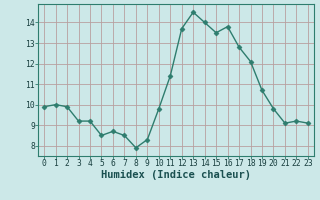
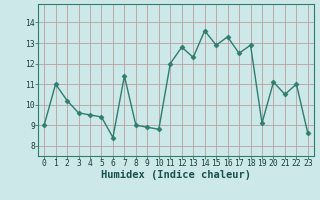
0: 9.9 -> 9.0
1: 10.0 -> 11.0
2: 9.9 -> 10.2
3: 9.2 -> 9.6
4: 9.2 -> 9.5
5: 8.5 -> 9.4
6: 8.7 -> 8.4
7: 8.5 -> 11.4
8: 7.9 -> 9.0
9: 8.3 -> 8.9
10: 9.8 -> 8.8
11: 11.4 -> 12.0
12: 13.7 -> 12.8
13: 14.5 -> 12.3
14: 14.0 -> 13.6
15: 13.5 -> 12.9
16: 13.8 -> 13.3
17: 12.8 -> 12.5
18: 12.1 -> 12.9
19: 10.7 -> 9.1
20: 9.8 -> 11.1
21: 9.1 -> 10.5
22: 9.2 -> 11.0
23: 9.1 -> 8.6
